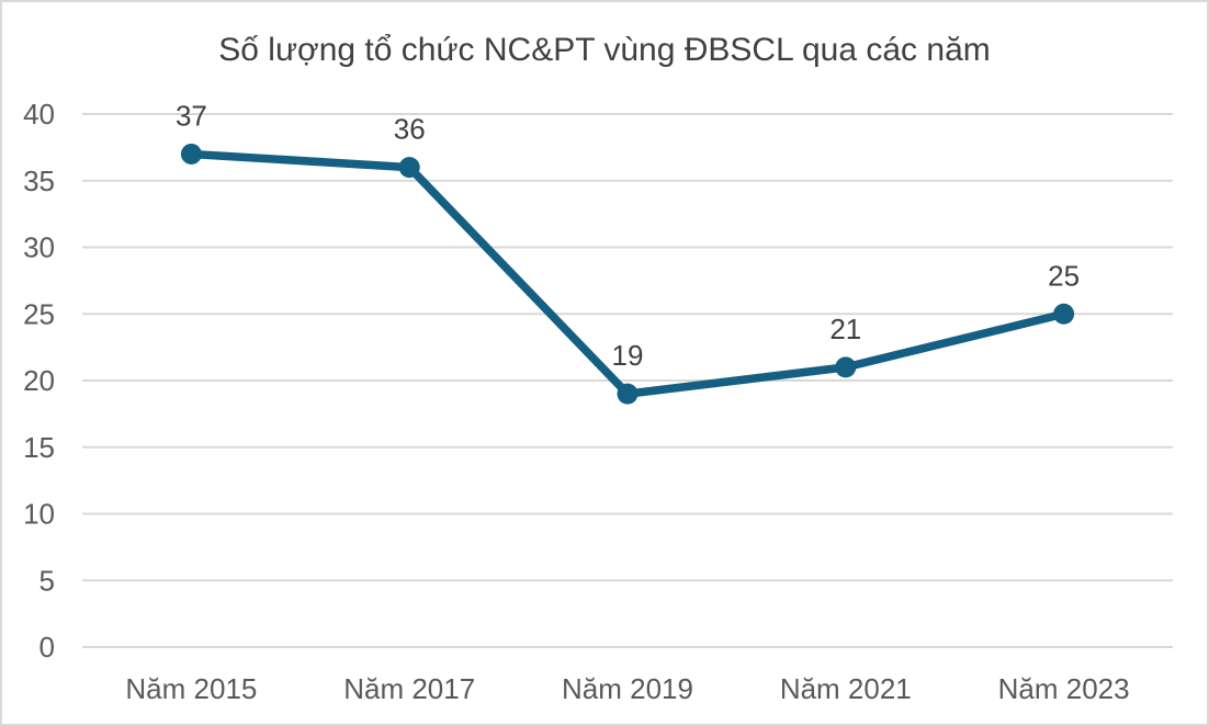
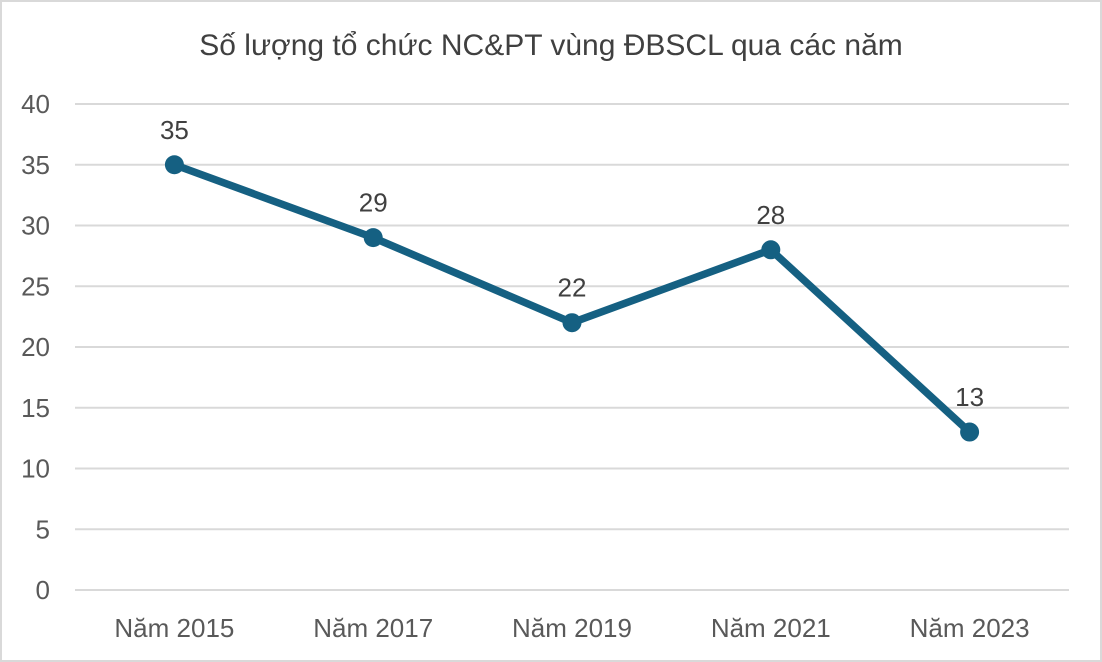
Năm 2015: 37 -> 35
Năm 2017: 36 -> 29
Năm 2019: 19 -> 22
Năm 2021: 21 -> 28
Năm 2023: 25 -> 13
